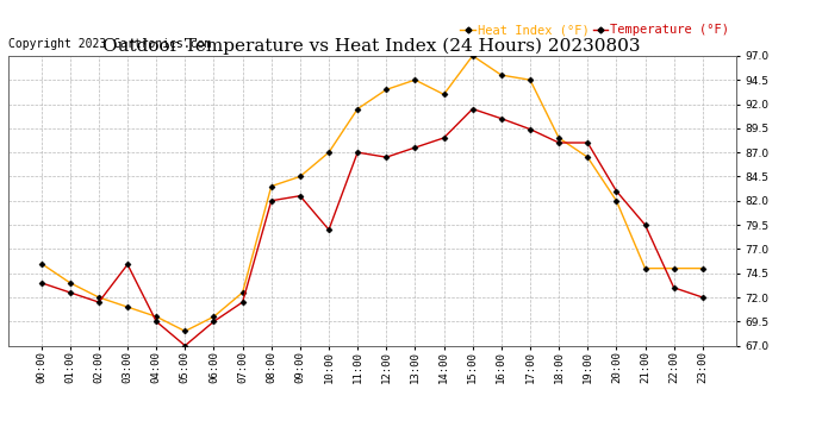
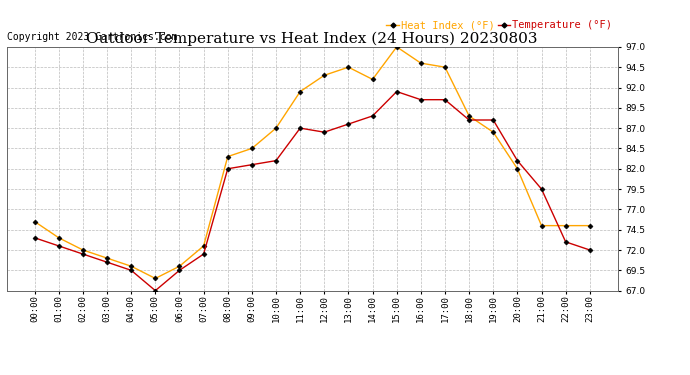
Temperature (°F)/03:00: 75.4 -> 70.5
Temperature (°F)/10:00: 79.0 -> 83.0
Temperature (°F)/17:00: 89.4 -> 90.5
